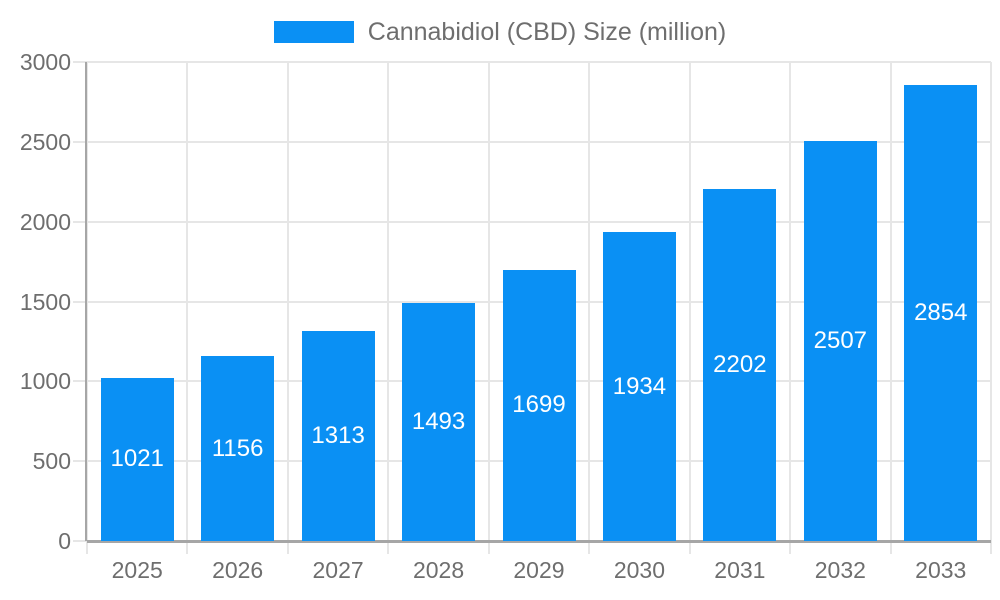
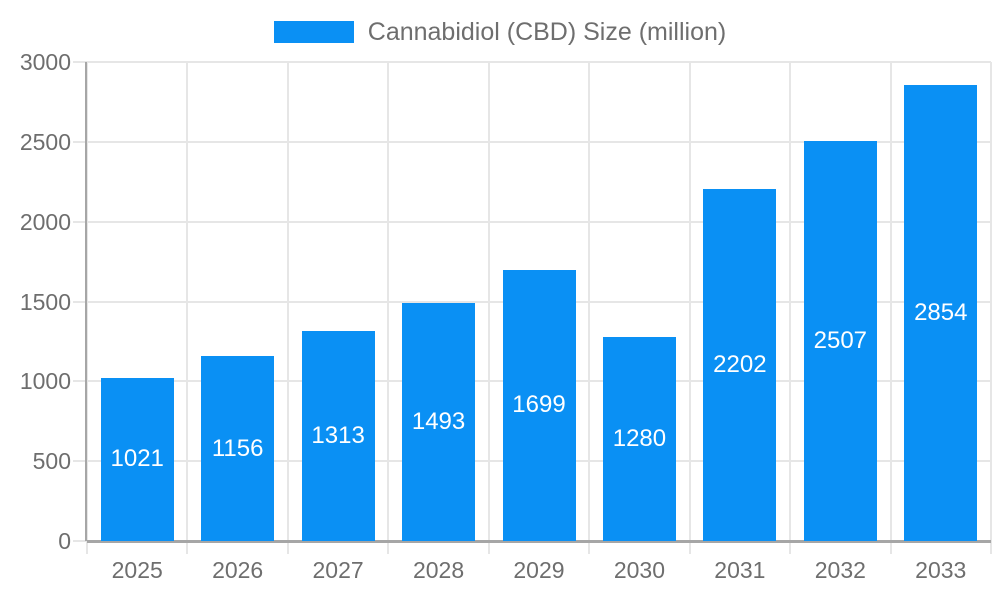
2030: 1934 -> 1280
